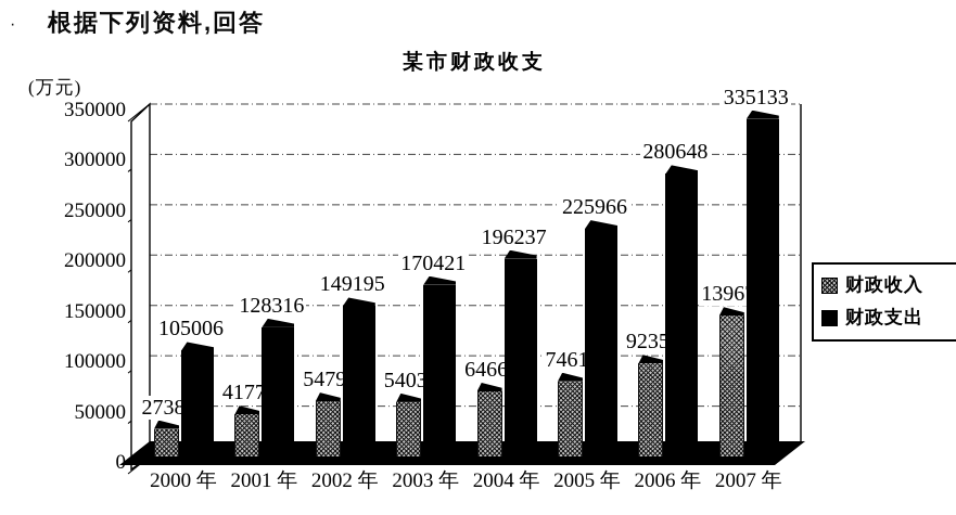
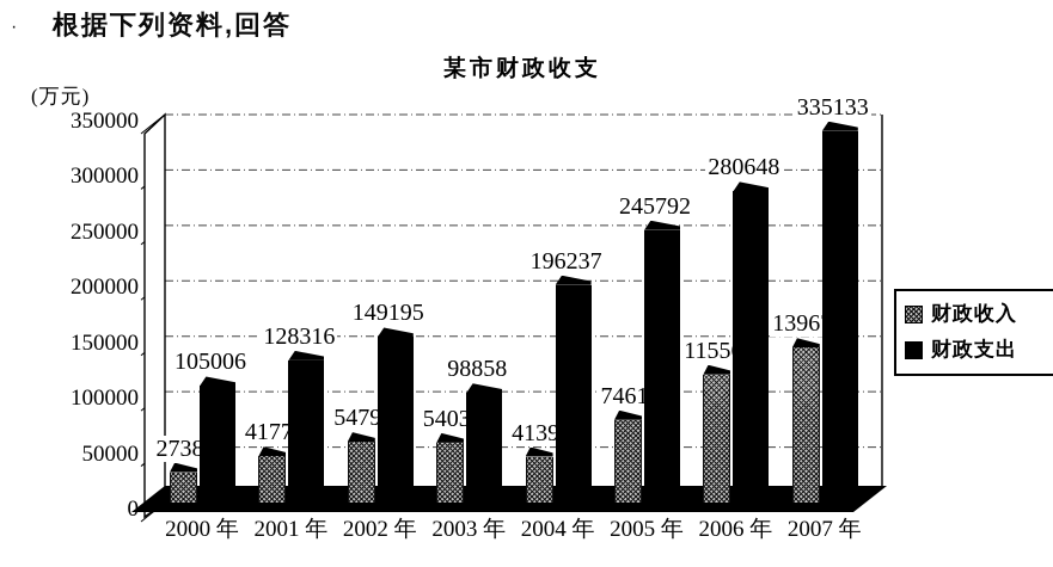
财政支出/2003 年: 170421 -> 98858
财政收入/2004 年: 64665 -> 41398
财政支出/2005 年: 225966 -> 245792
财政收入/2006 年: 92353 -> 115566
